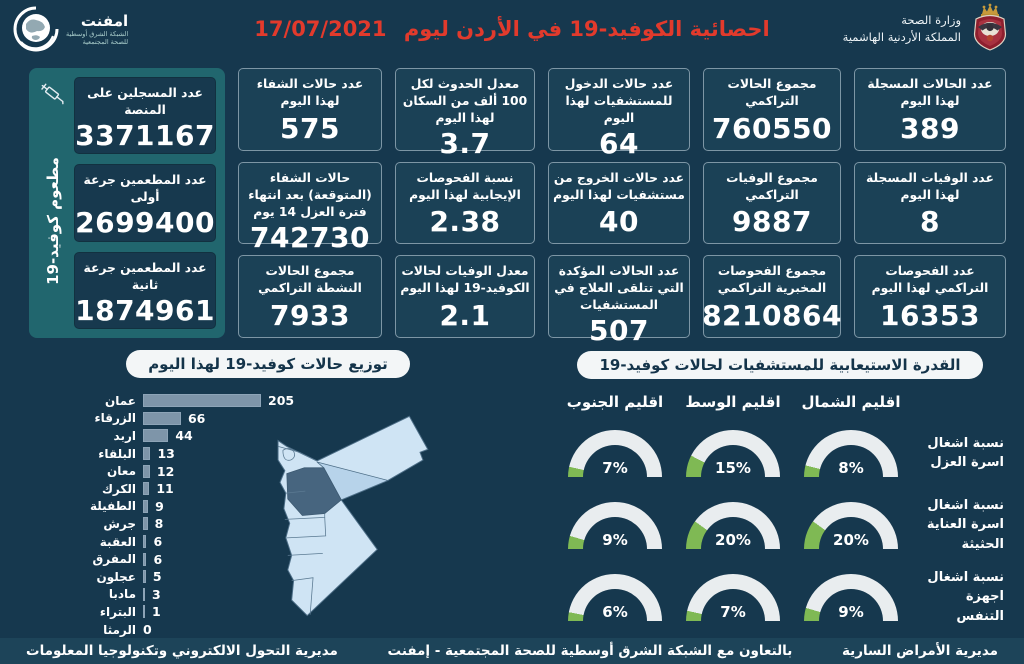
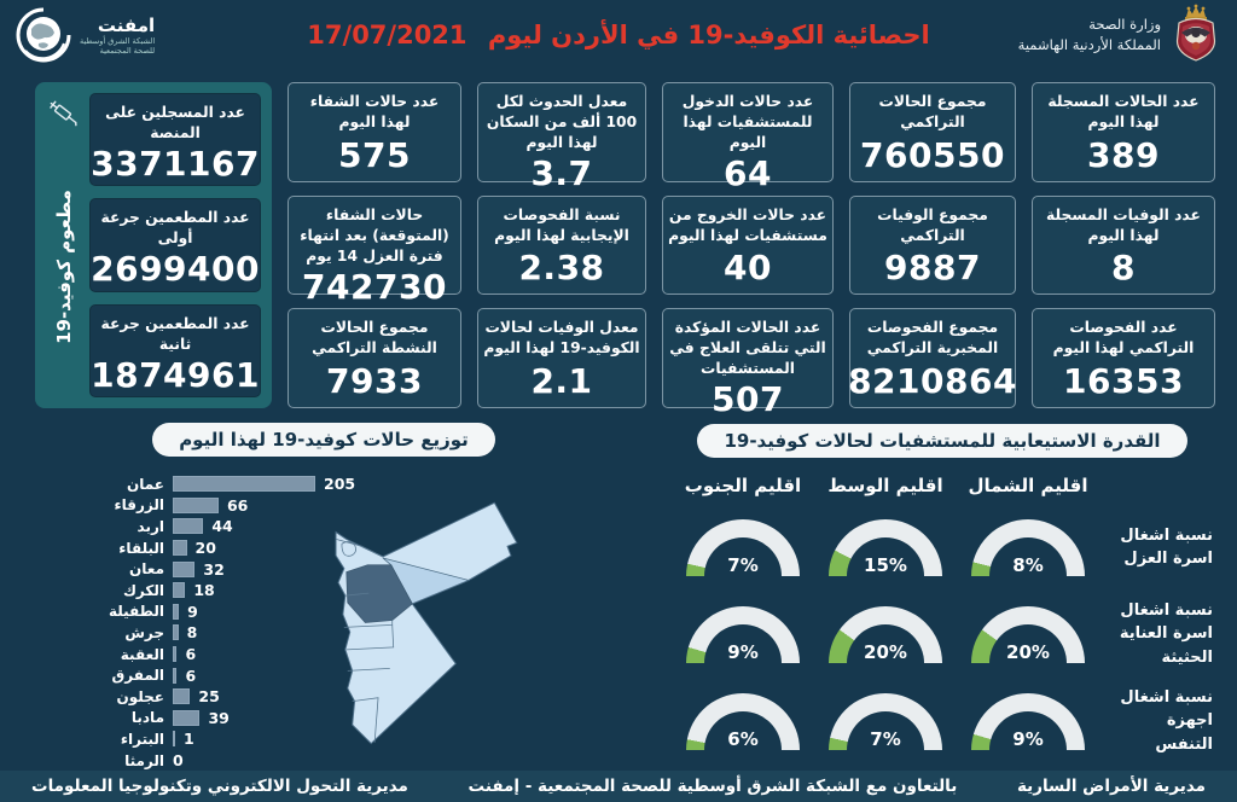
توزيع حالات كوفيد-19 لهذا اليوم/البلقاء: 13 -> 20
توزيع حالات كوفيد-19 لهذا اليوم/معان: 12 -> 32
توزيع حالات كوفيد-19 لهذا اليوم/الكرك: 11 -> 18
توزيع حالات كوفيد-19 لهذا اليوم/عجلون: 5 -> 25
توزيع حالات كوفيد-19 لهذا اليوم/مادبا: 3 -> 39
